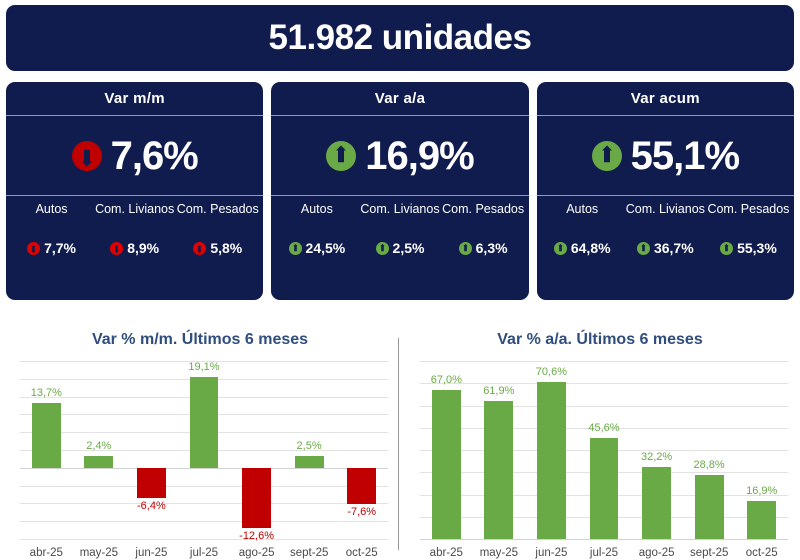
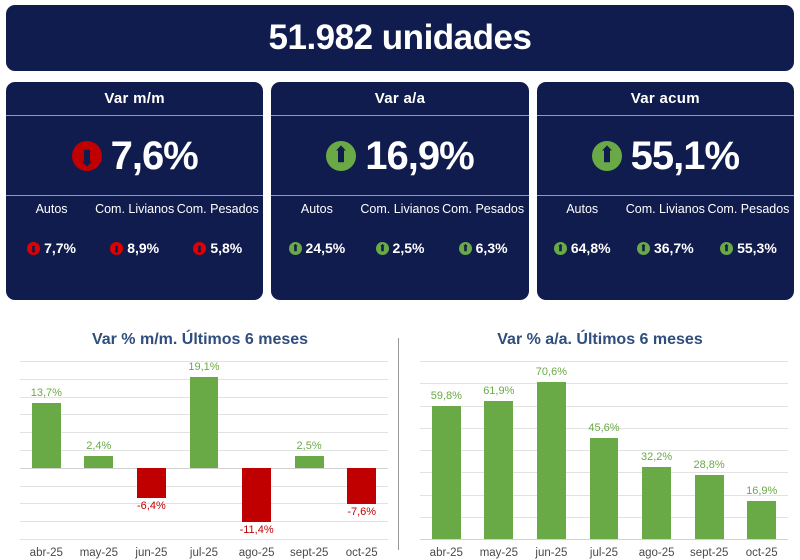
Var % m/m. Últimos 6 meses/ago-25: -12,6% -> -11,4%
Var % a/a. Últimos 6 meses/abr-25: 67,0% -> 59,8%
